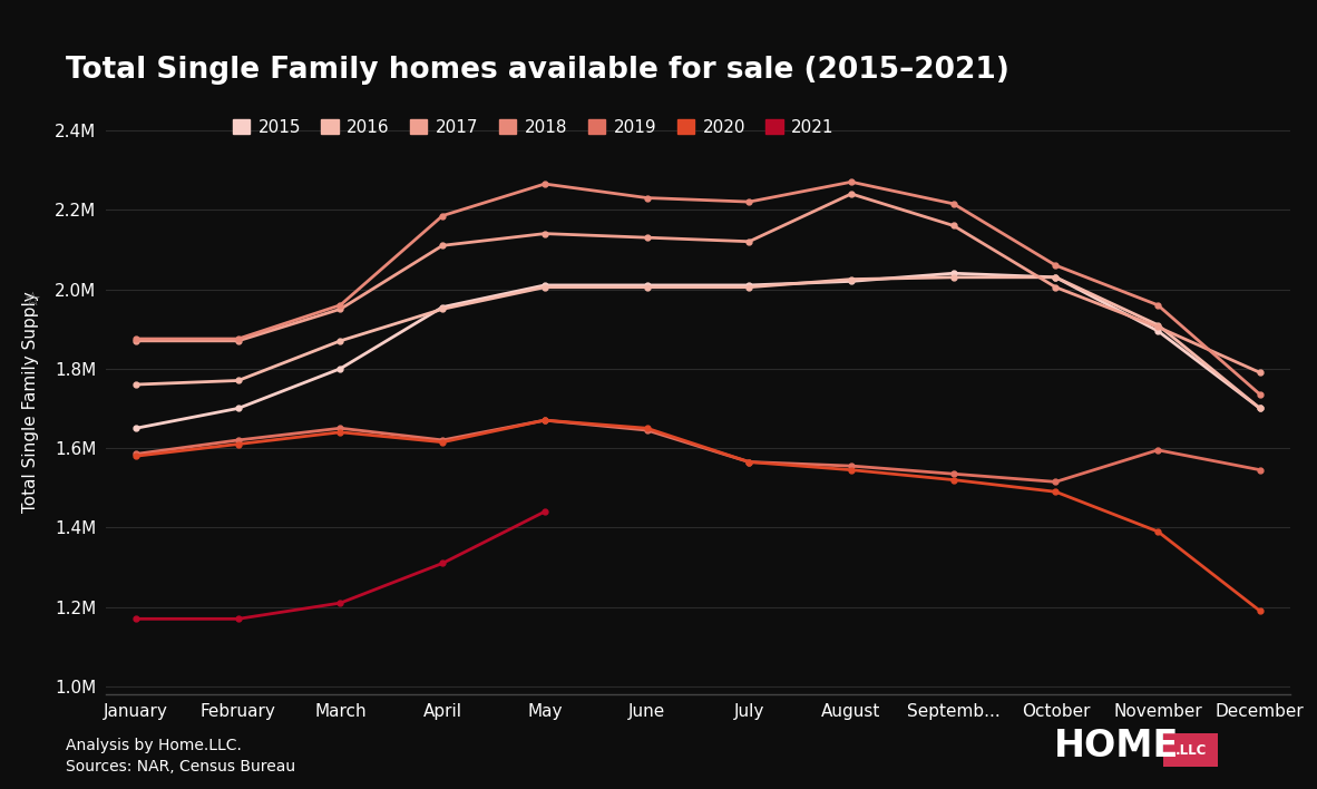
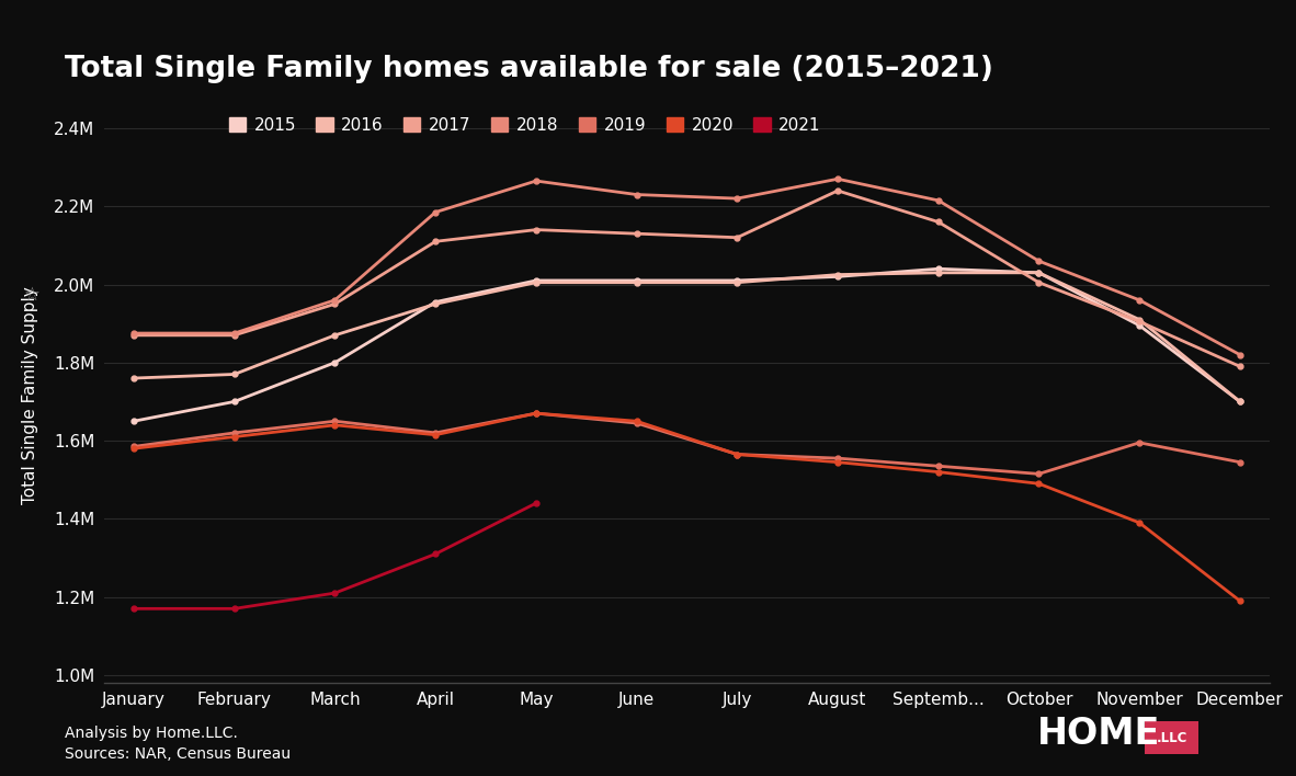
2018/December: 1.735M -> 1.820M
